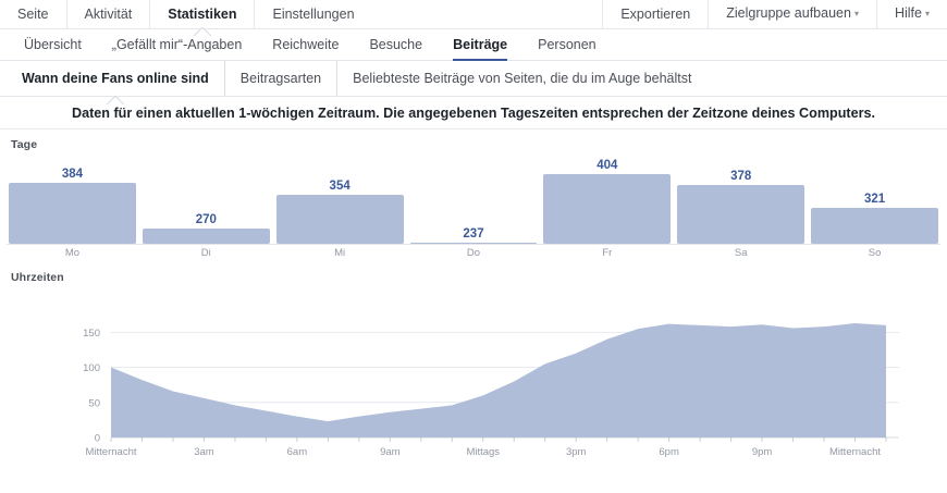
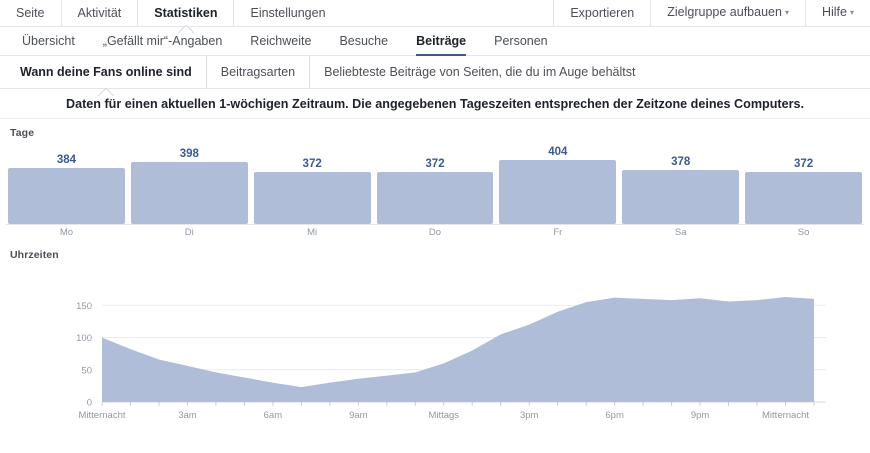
Tage/Di: 270 -> 398
Tage/Mi: 354 -> 372
Tage/Do: 237 -> 372
Tage/So: 321 -> 372
